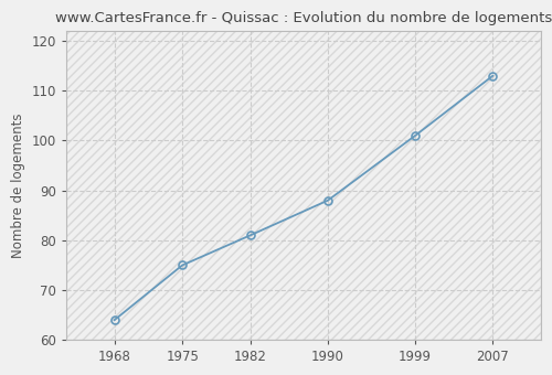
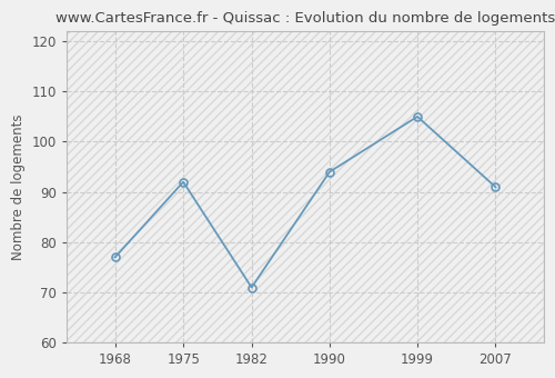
1968: 64 -> 77
1975: 75 -> 92
1982: 81 -> 71
1990: 88 -> 94
1999: 101 -> 105
2007: 113 -> 91
